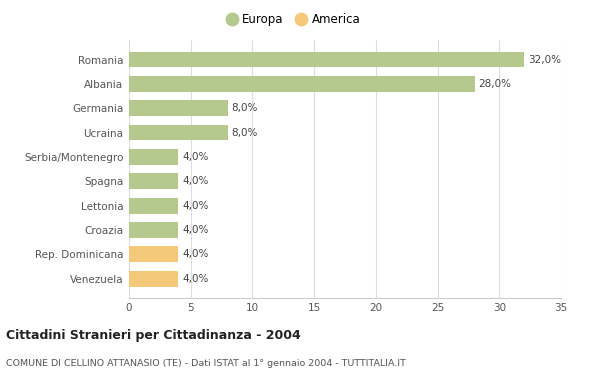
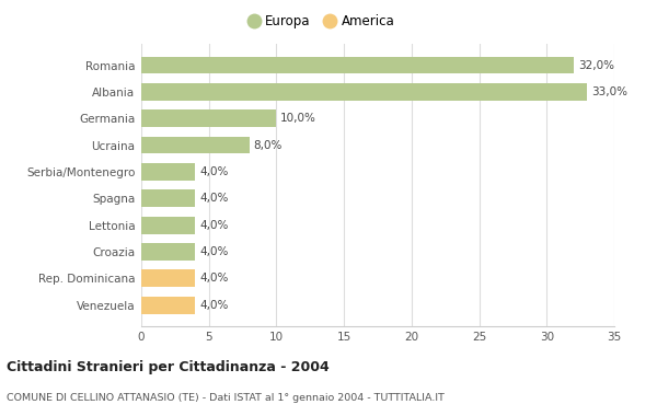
Albania: 28,0% -> 33,0%
Germania: 8,0% -> 10,0%
